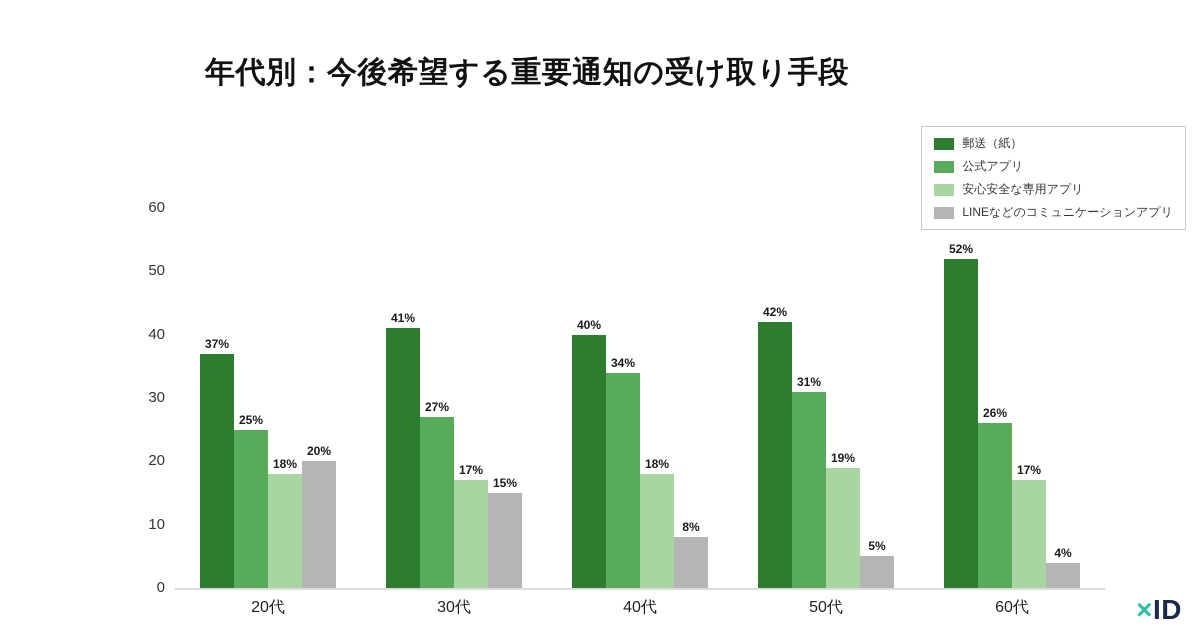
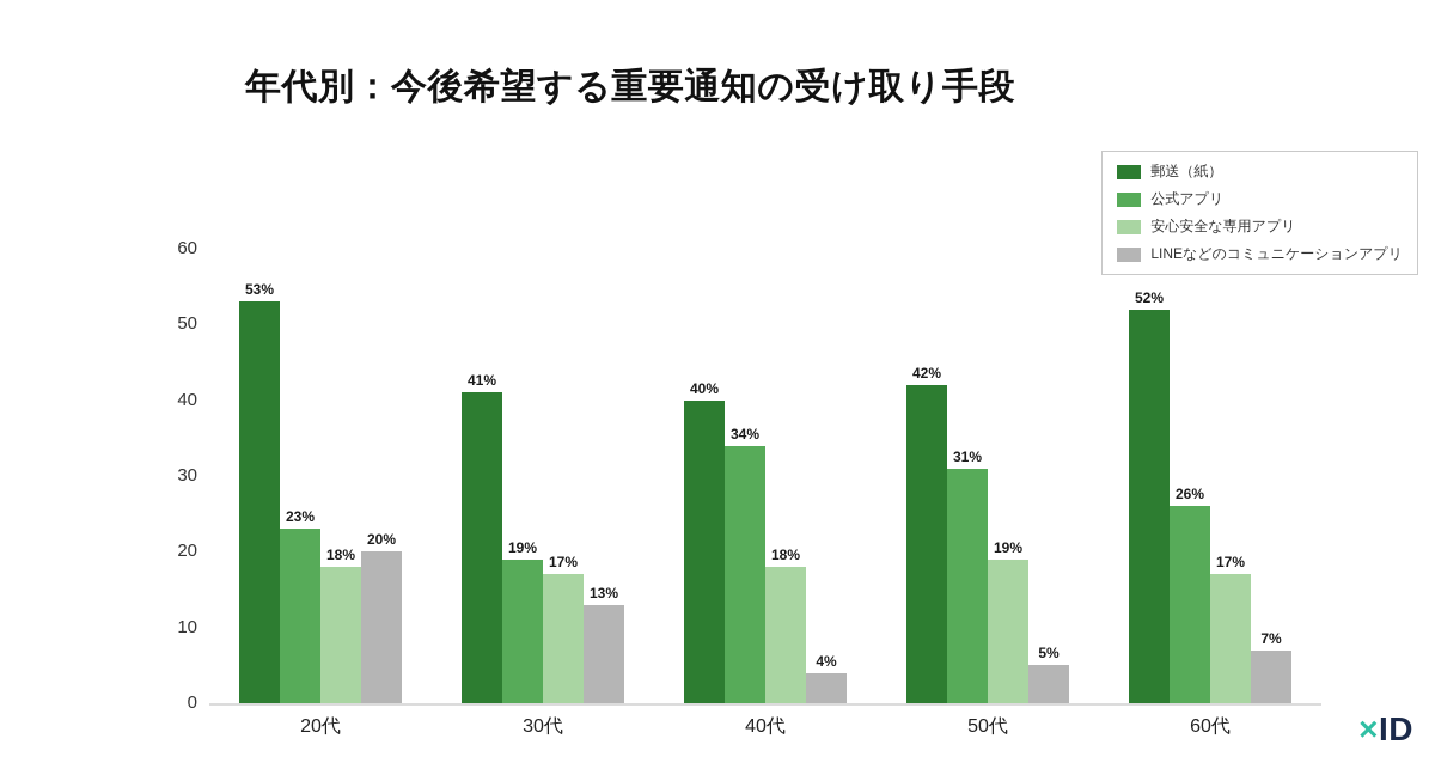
郵送（紙）/20代: 37% -> 53%
公式アプリ/20代: 25% -> 23%
公式アプリ/30代: 27% -> 19%
LINEなどのコミュニケーションアプリ/30代: 15% -> 13%
LINEなどのコミュニケーションアプリ/40代: 8% -> 4%
LINEなどのコミュニケーションアプリ/60代: 4% -> 7%
